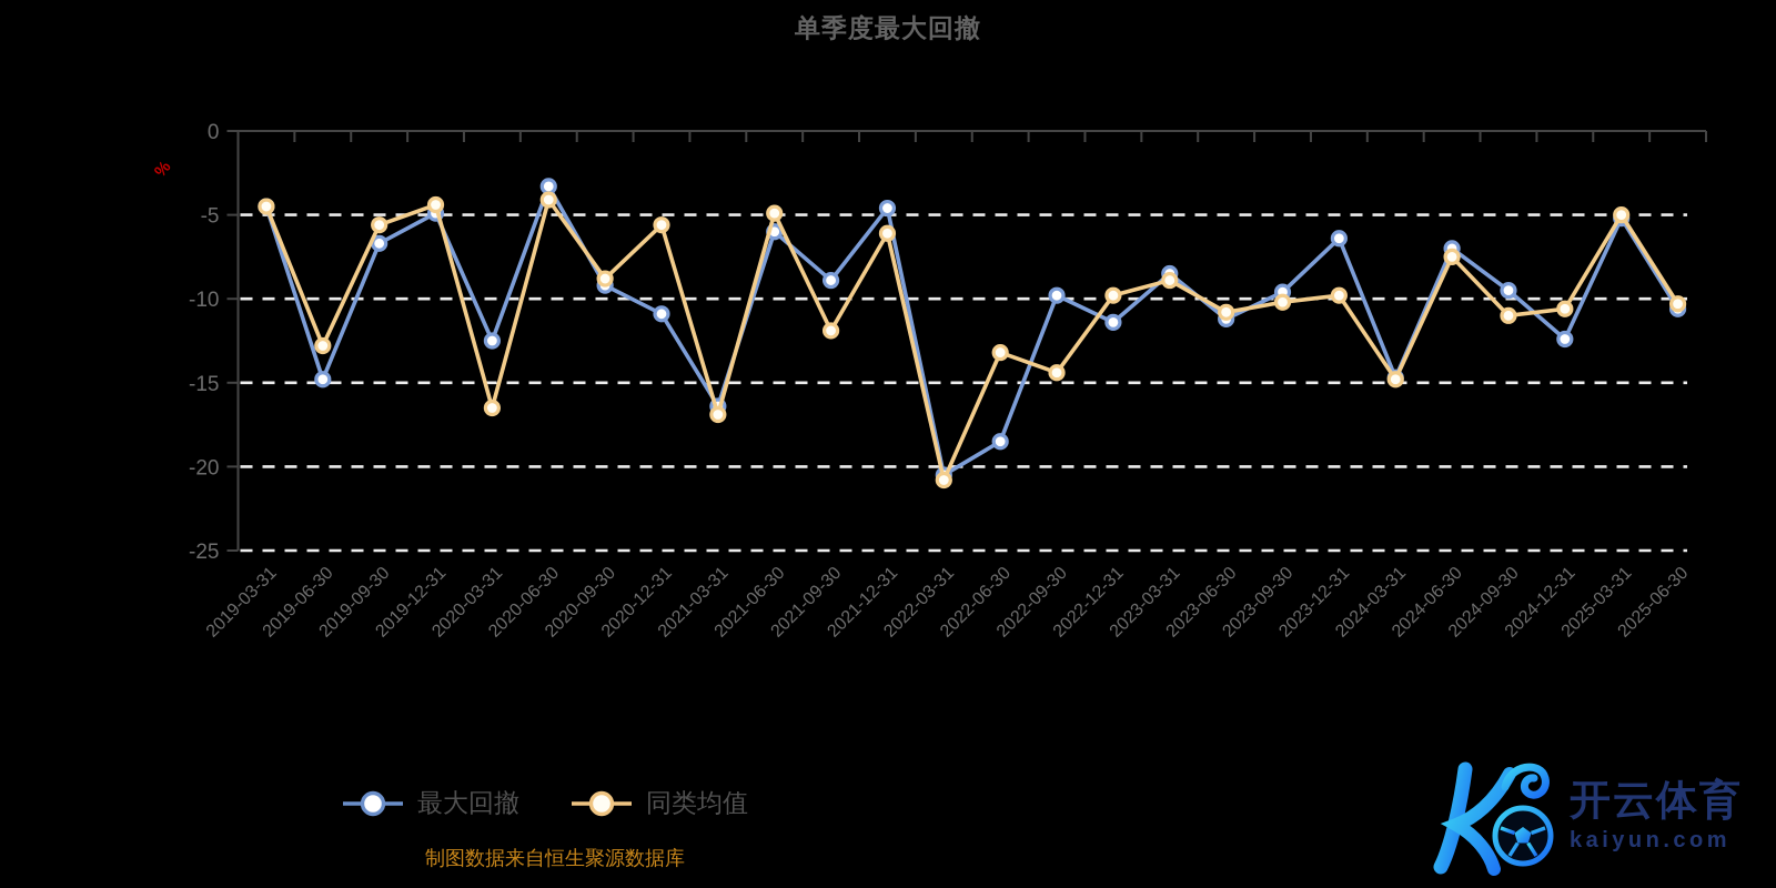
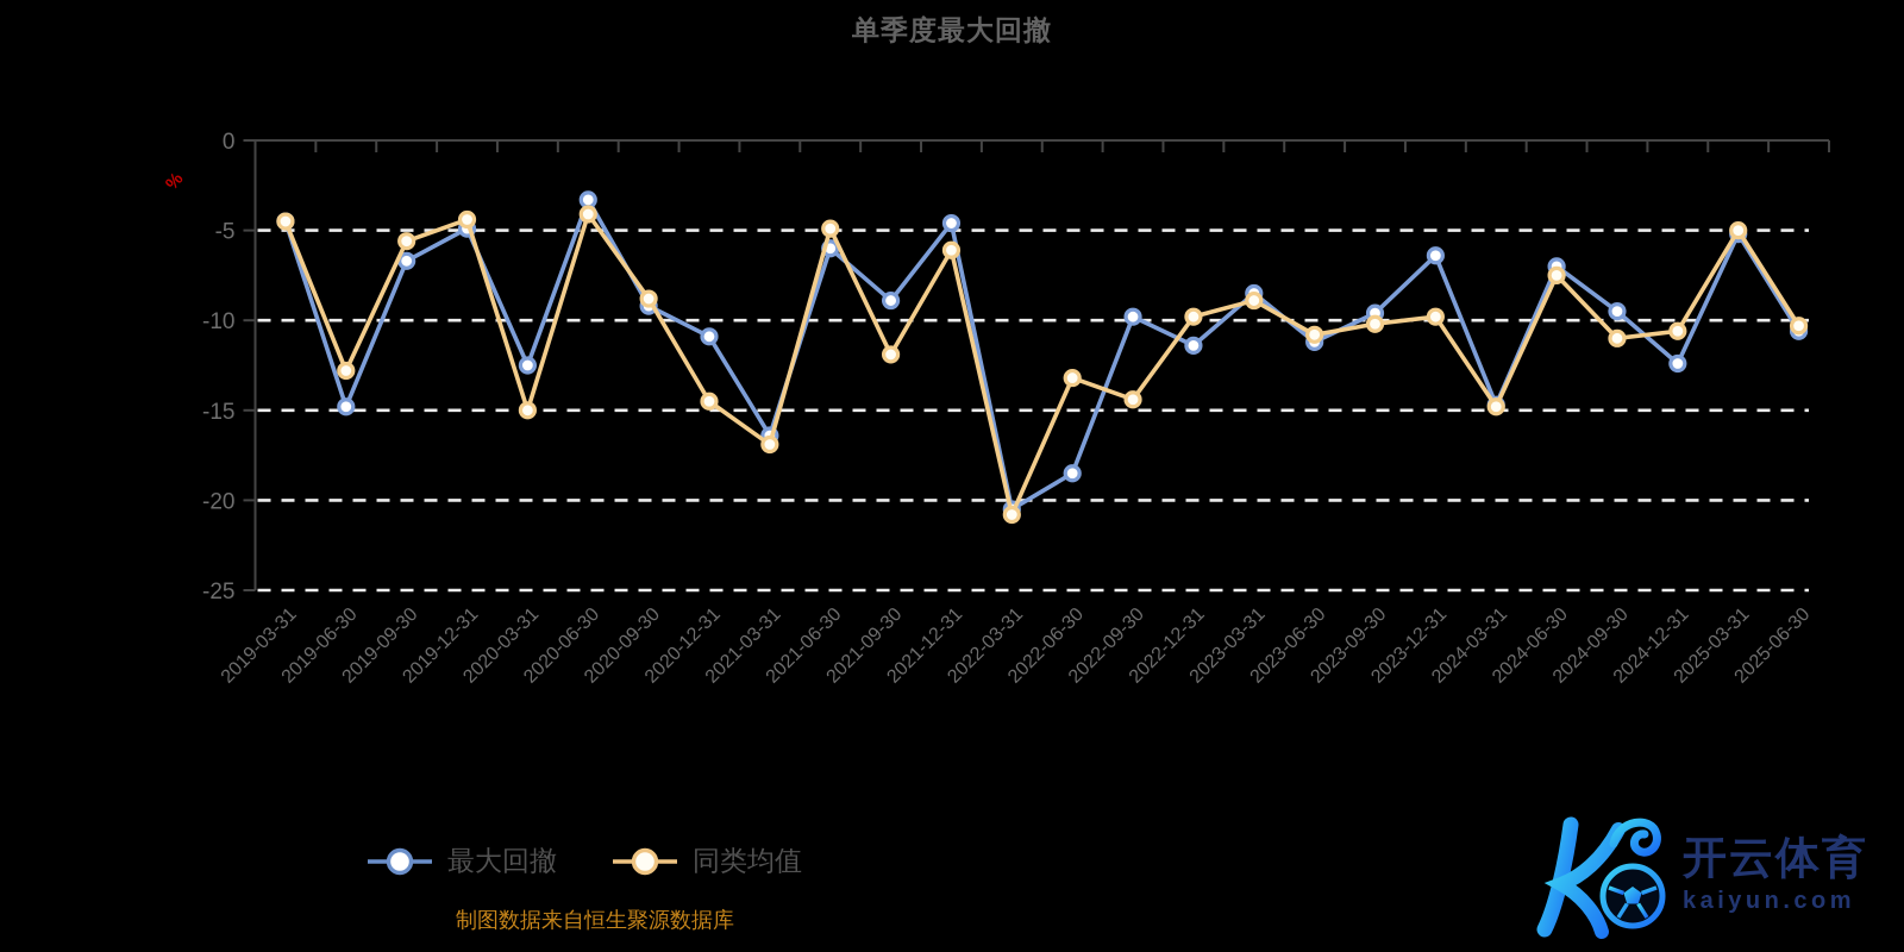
同类均值/2020-03-31: -16.5 -> -15.0
同类均值/2020-12-31: -5.6 -> -14.5
